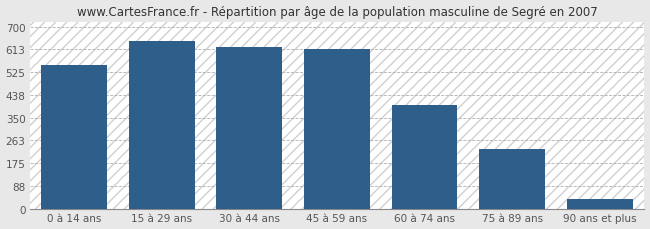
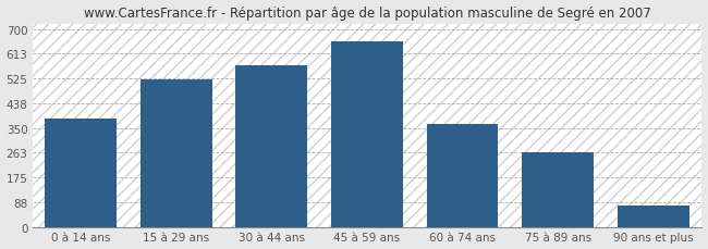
0 à 14 ans: 551 -> 385
15 à 29 ans: 646 -> 520
30 à 44 ans: 621 -> 570
45 à 59 ans: 613 -> 655
60 à 74 ans: 400 -> 365
75 à 89 ans: 228 -> 265
90 ans et plus: 38 -> 75
